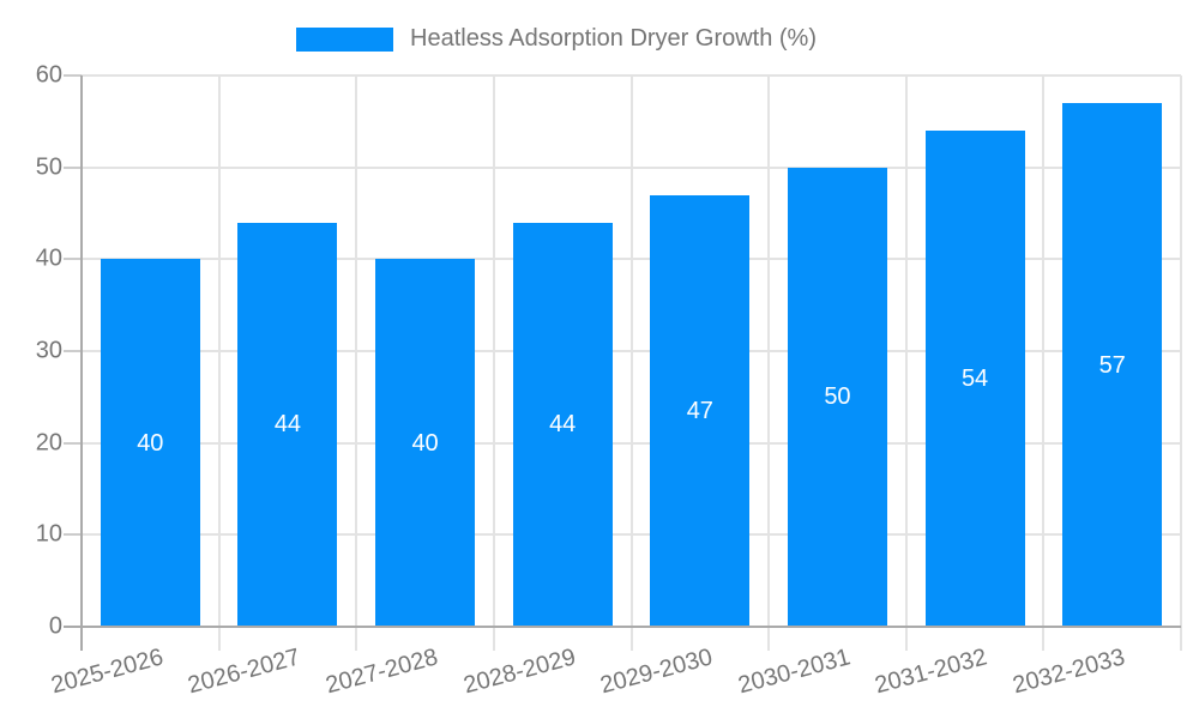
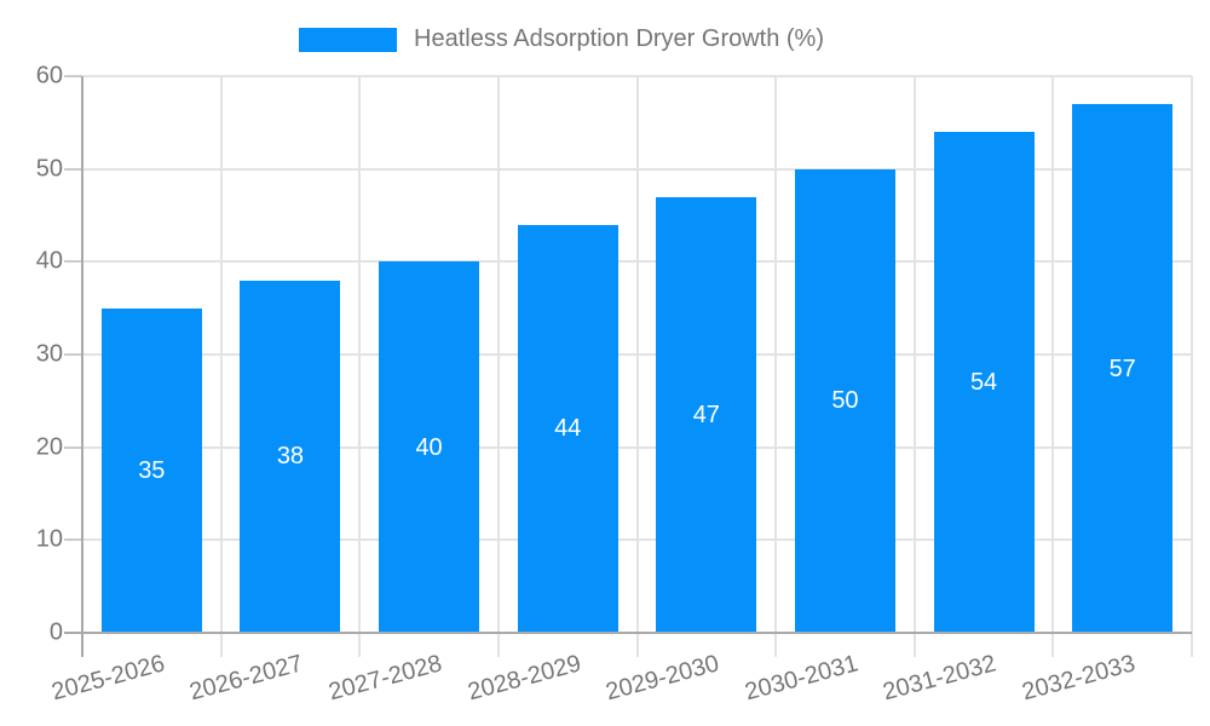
2025-2026: 40 -> 35
2026-2027: 44 -> 38
